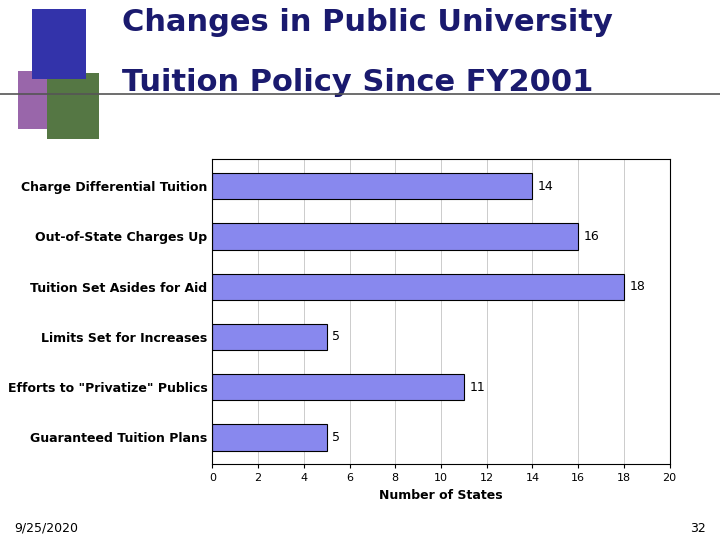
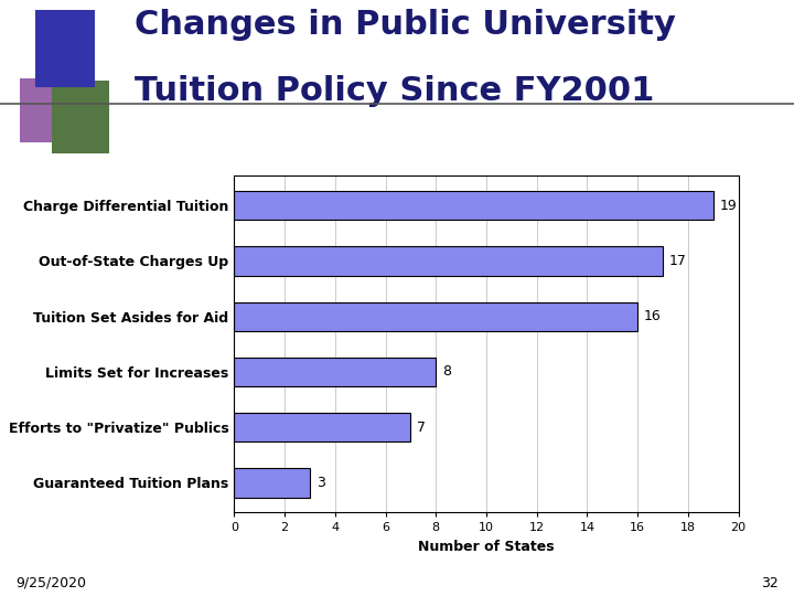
Charge Differential Tuition: 14 -> 19
Out-of-State Charges Up: 16 -> 17
Tuition Set Asides for Aid: 18 -> 16
Limits Set for Increases: 5 -> 8
Efforts to "Privatize" Publics: 11 -> 7
Guaranteed Tuition Plans: 5 -> 3
